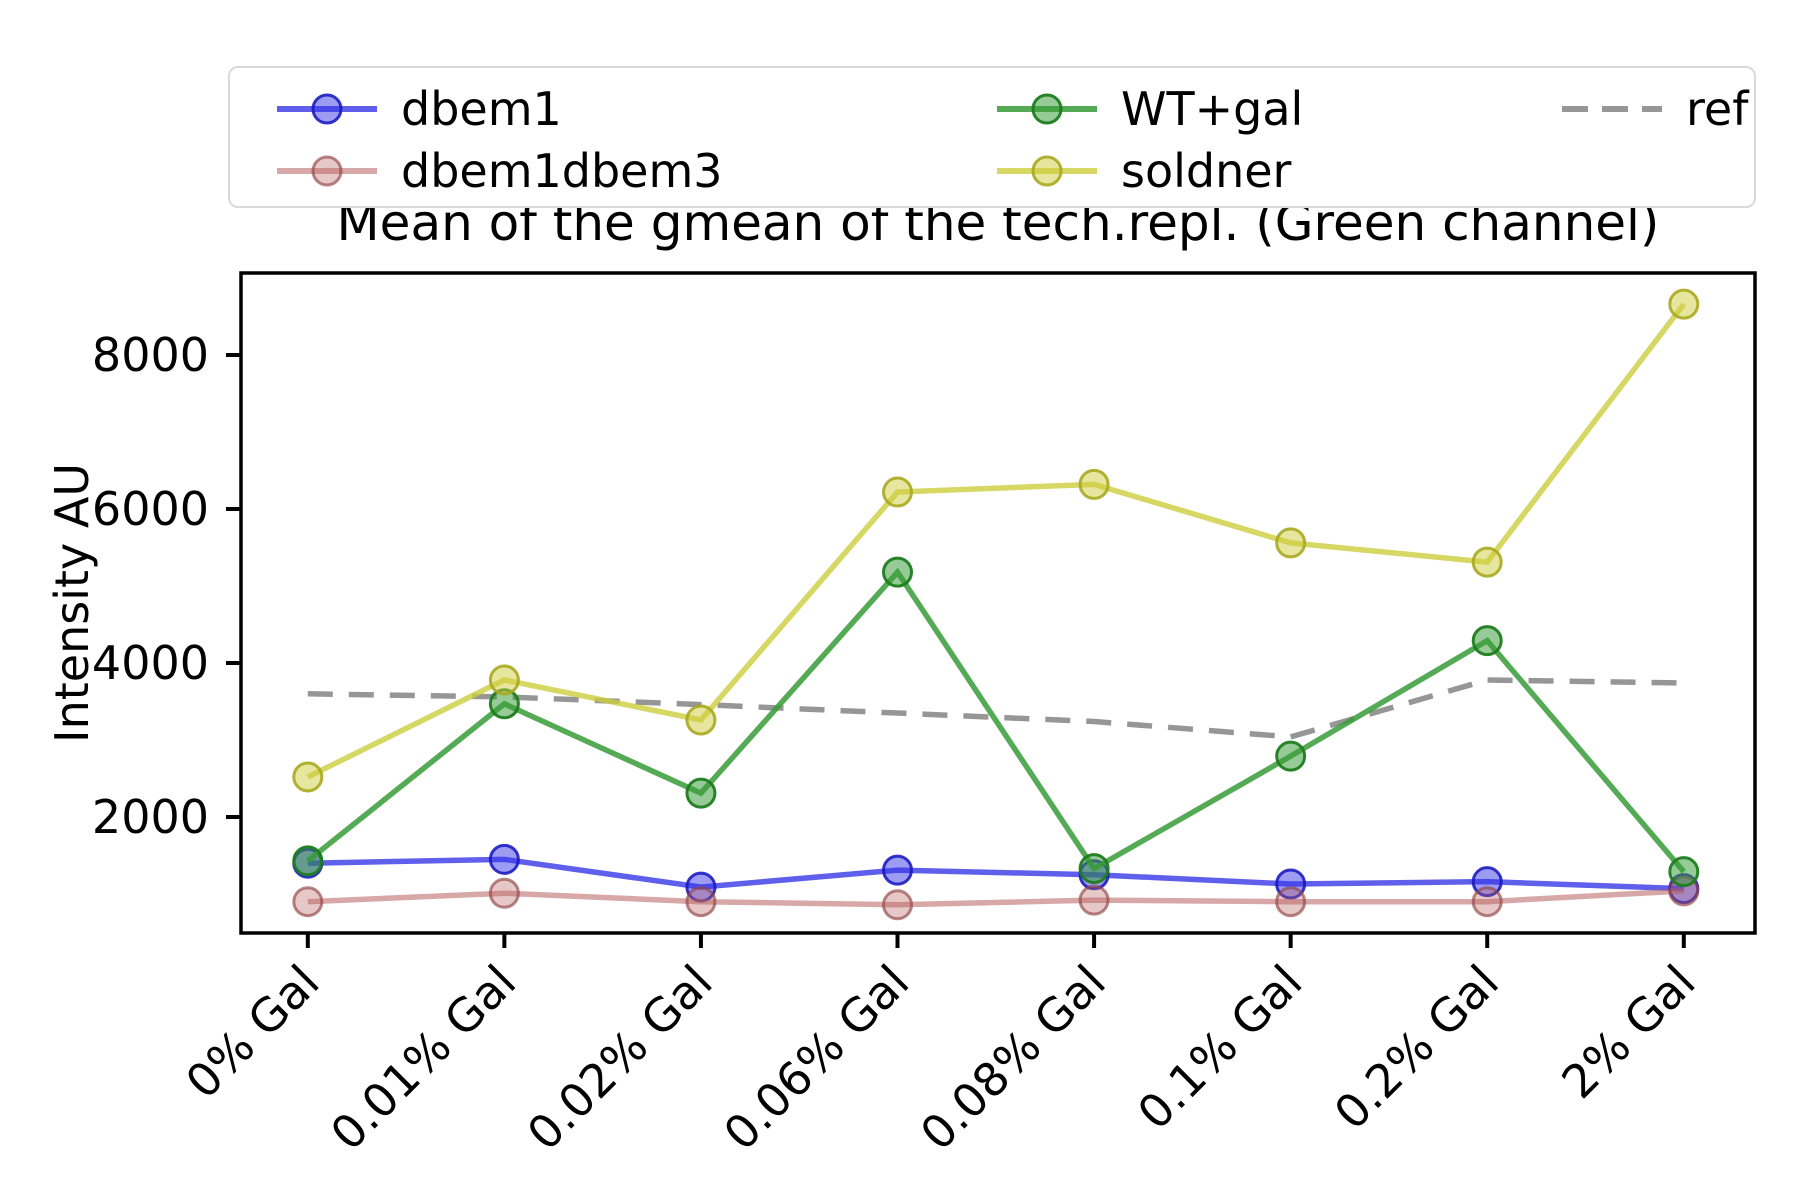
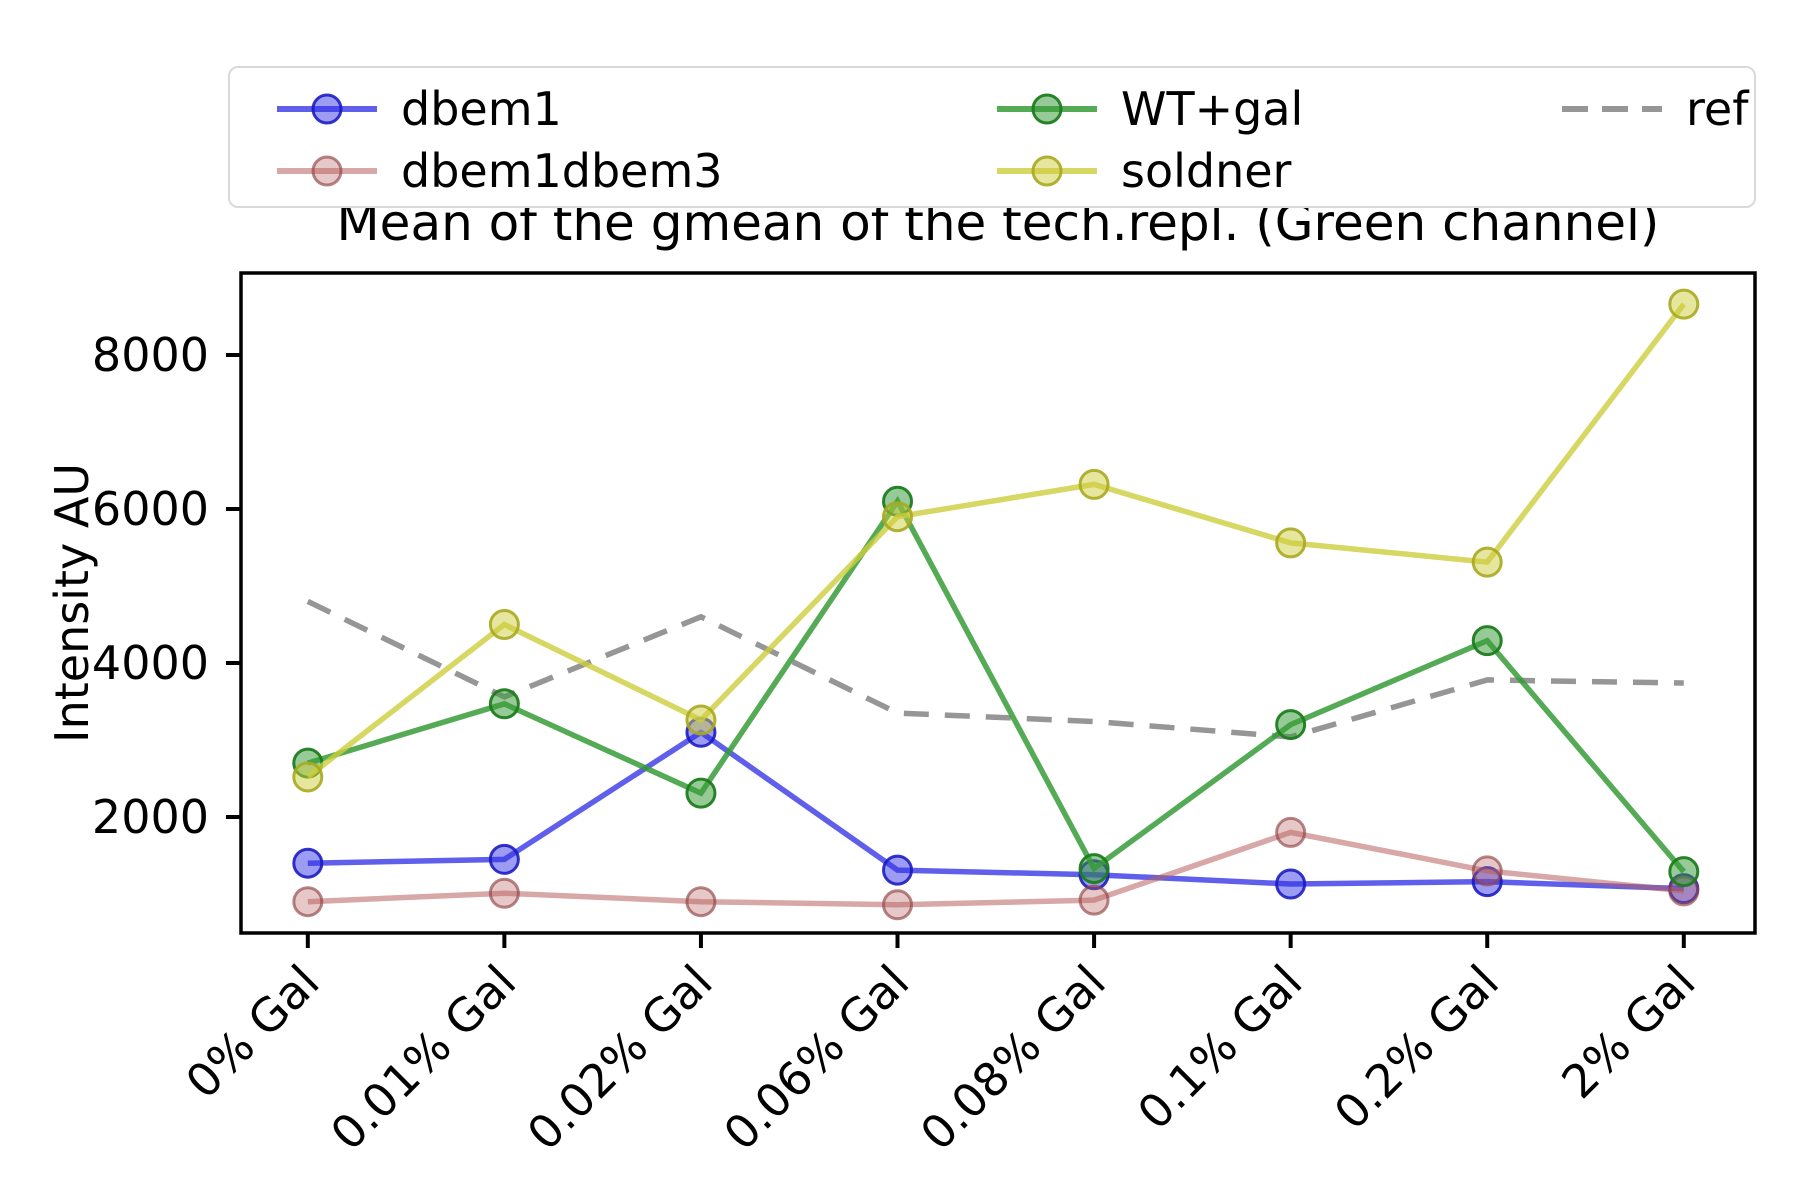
WT+gal/0% Gal: 1400 -> 2700
ref/0% Gal: 3600 -> 4800
soldner/0.01% Gal: 3800 -> 4500
dbem1/0.02% Gal: 1100 -> 3100
ref/0.02% Gal: 3500 -> 4600
WT+gal/0.06% Gal: 5200 -> 6100
soldner/0.06% Gal: 6200 -> 5900
dbem1dbem3/0.1% Gal: 900 -> 1800
WT+gal/0.1% Gal: 2800 -> 3200
dbem1dbem3/0.2% Gal: 900 -> 1300
